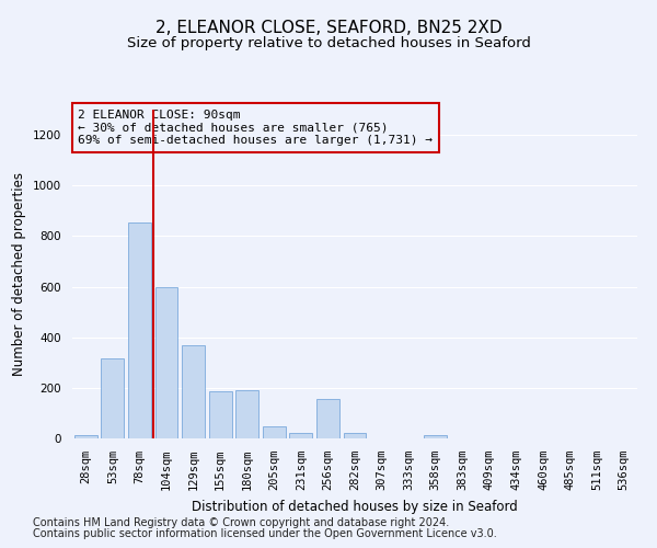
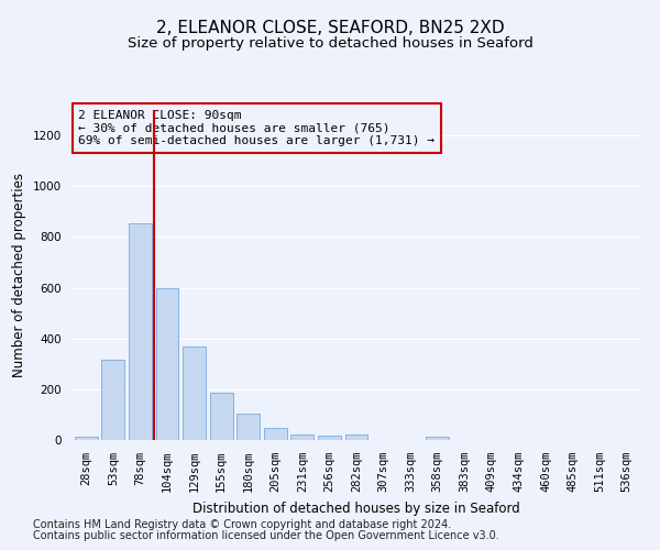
180sqm: 190 -> 105
256sqm: 155 -> 18
